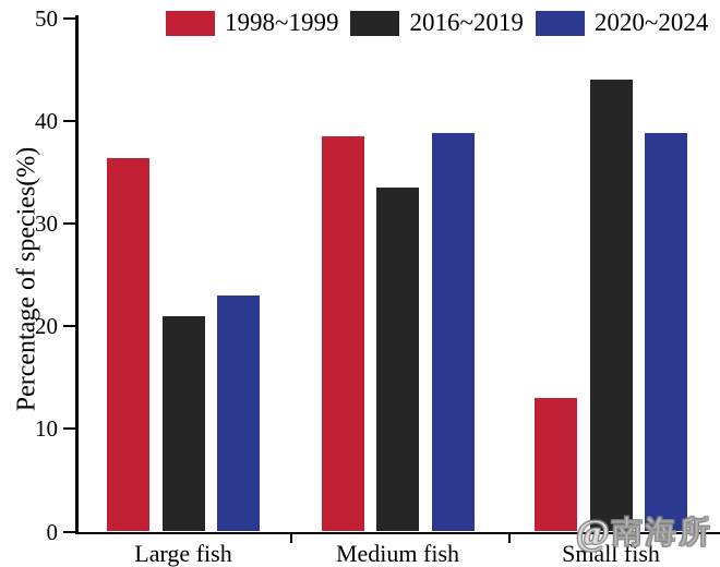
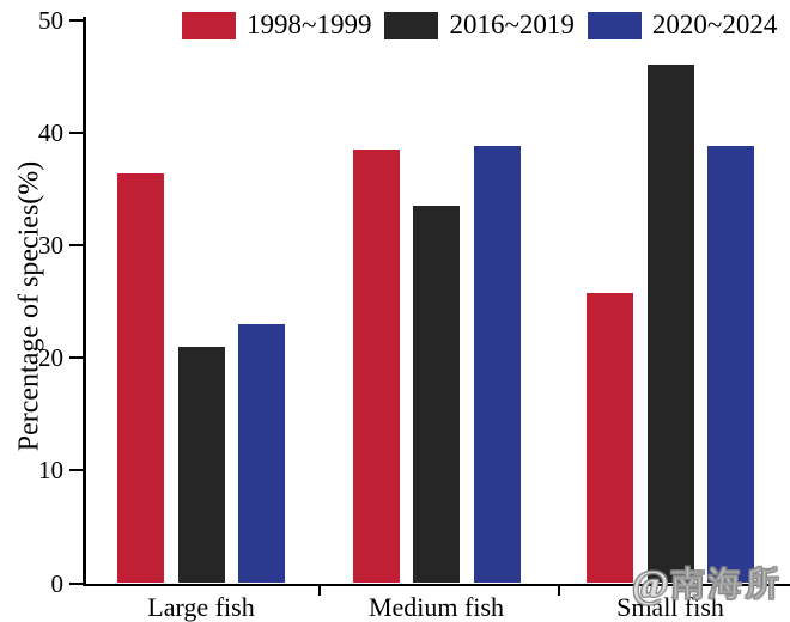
1998~1999/Small fish: 13 -> 26
2016~2019/Small fish: 44 -> 46
